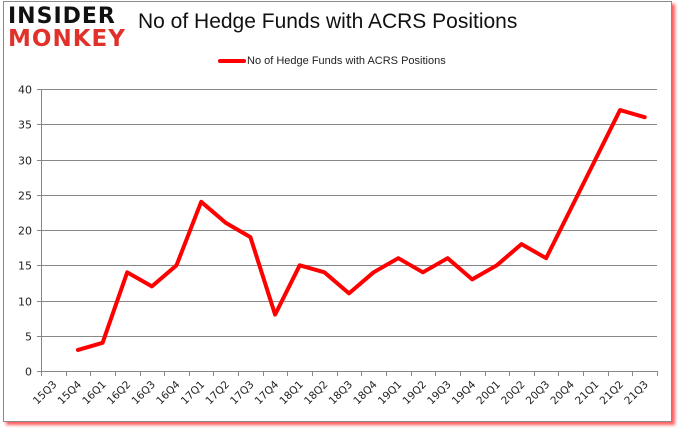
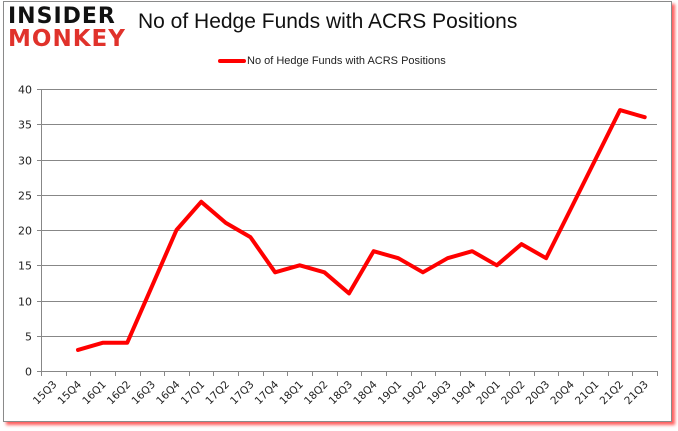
16Q2: 14 -> 4
16Q4: 15 -> 20
17Q4: 8 -> 14
18Q4: 14 -> 17
19Q4: 13 -> 17
